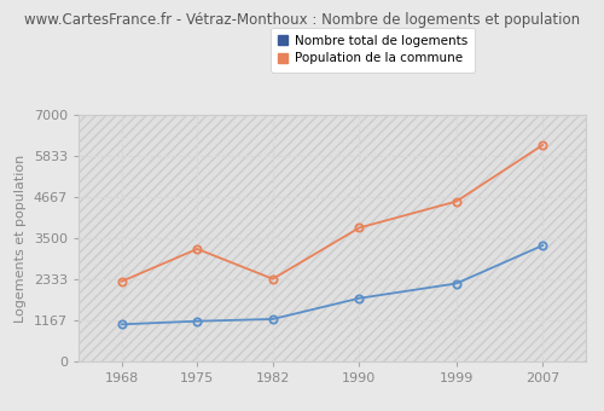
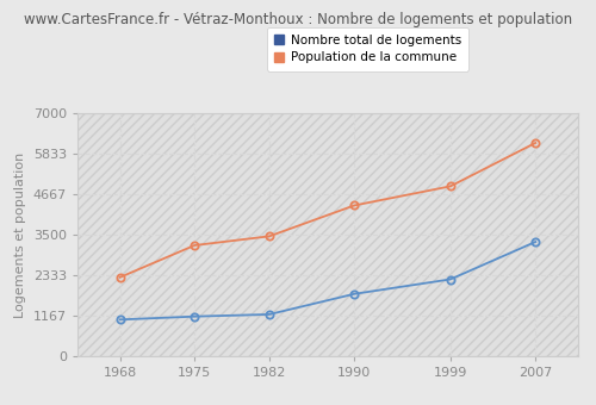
Population de la commune/1982: 2350 -> 3460
Population de la commune/1990: 3800 -> 4350
Population de la commune/1999: 4550 -> 4900
